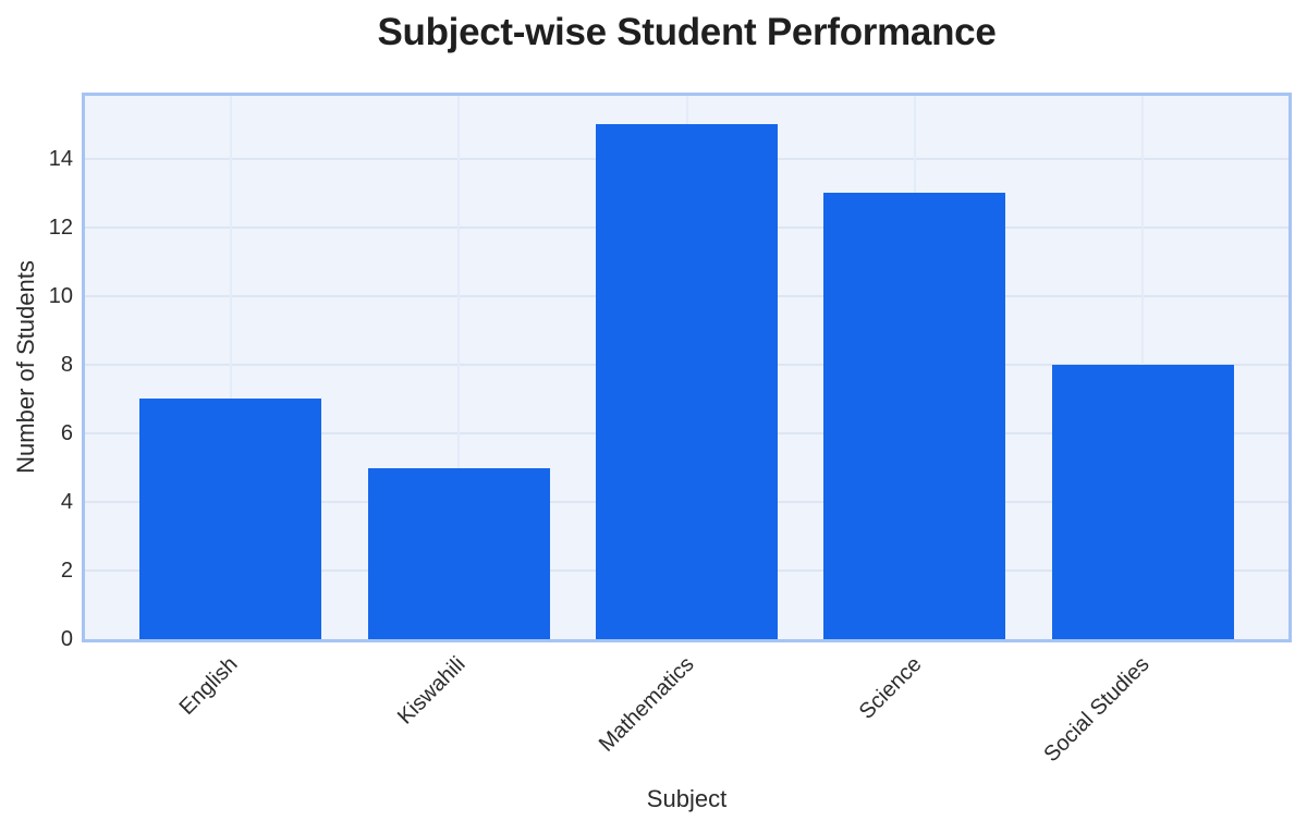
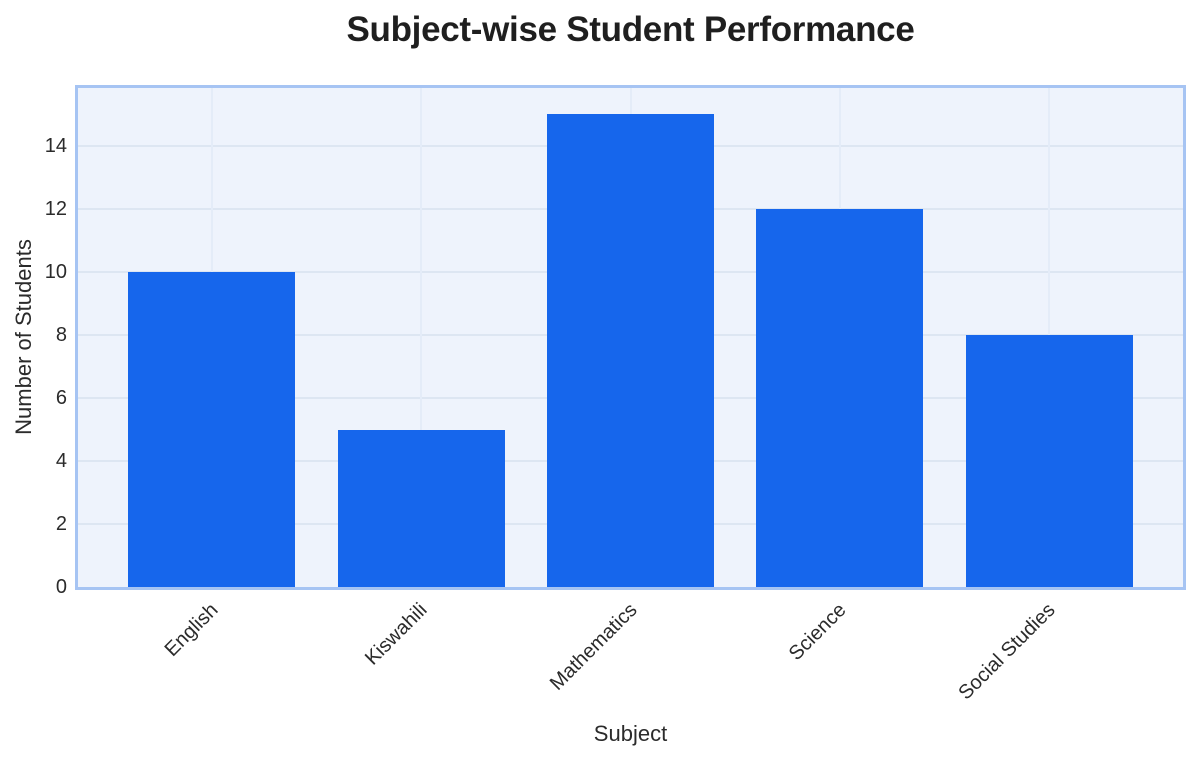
English: 7 -> 10
Science: 13 -> 12
